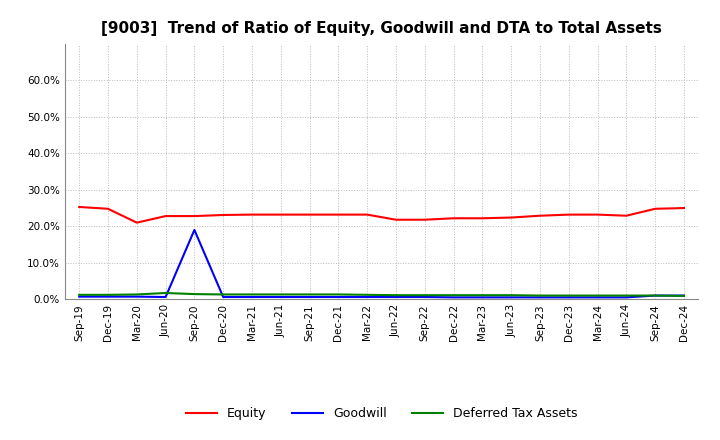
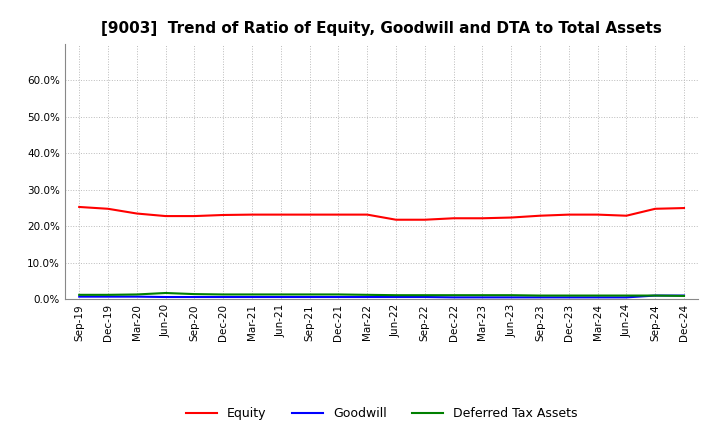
Equity/Mar-20: 21.0% -> 23.5%
Goodwill/Sep-20: 19.0% -> 0.6%
